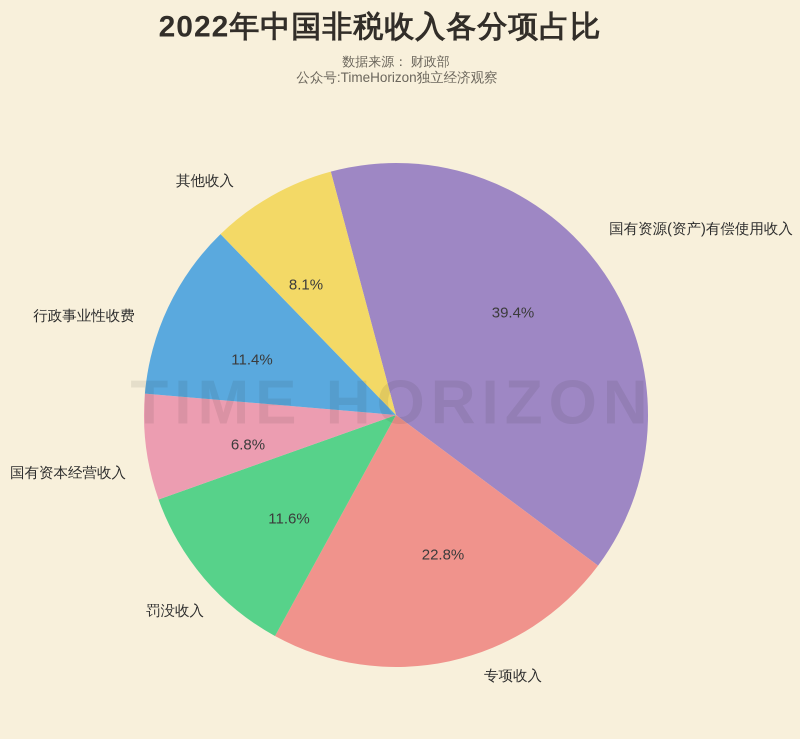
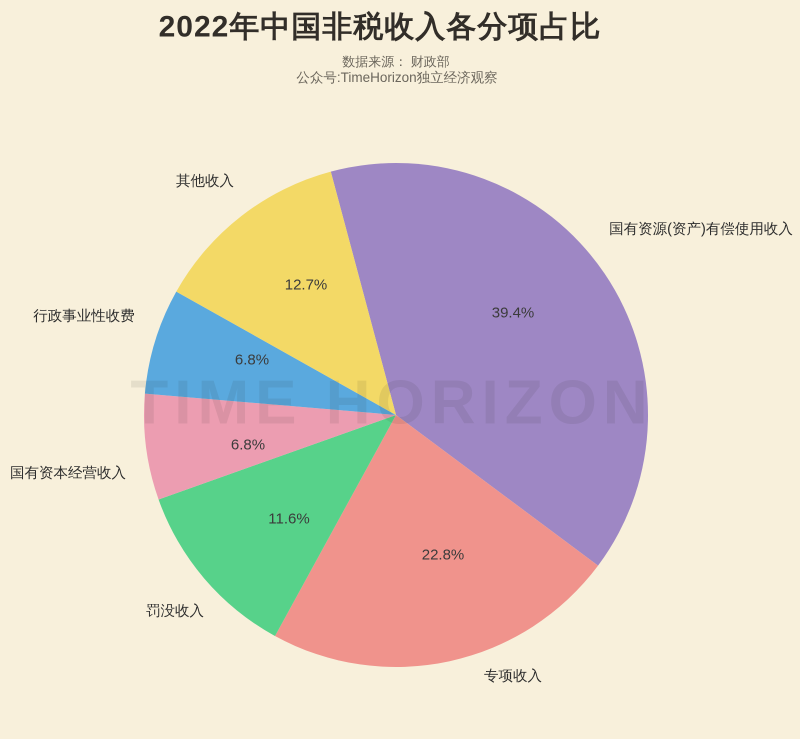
行政事业性收费: 11.4% -> 6.8%
其他收入: 8.1% -> 12.7%
